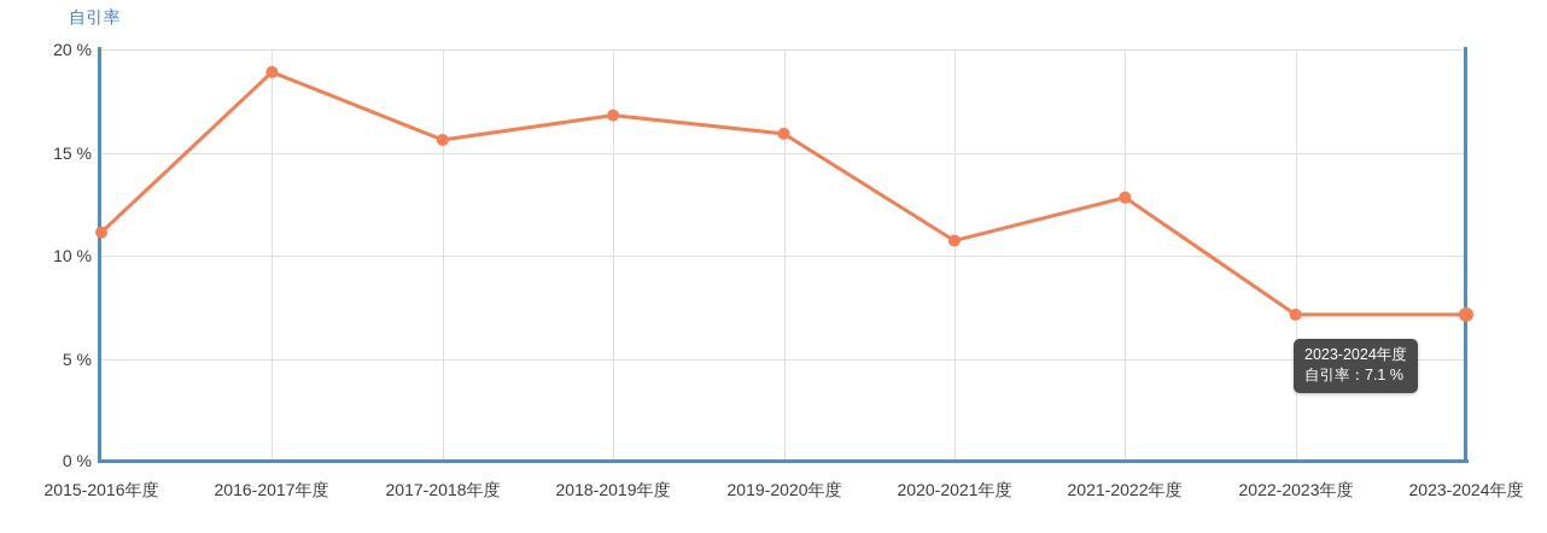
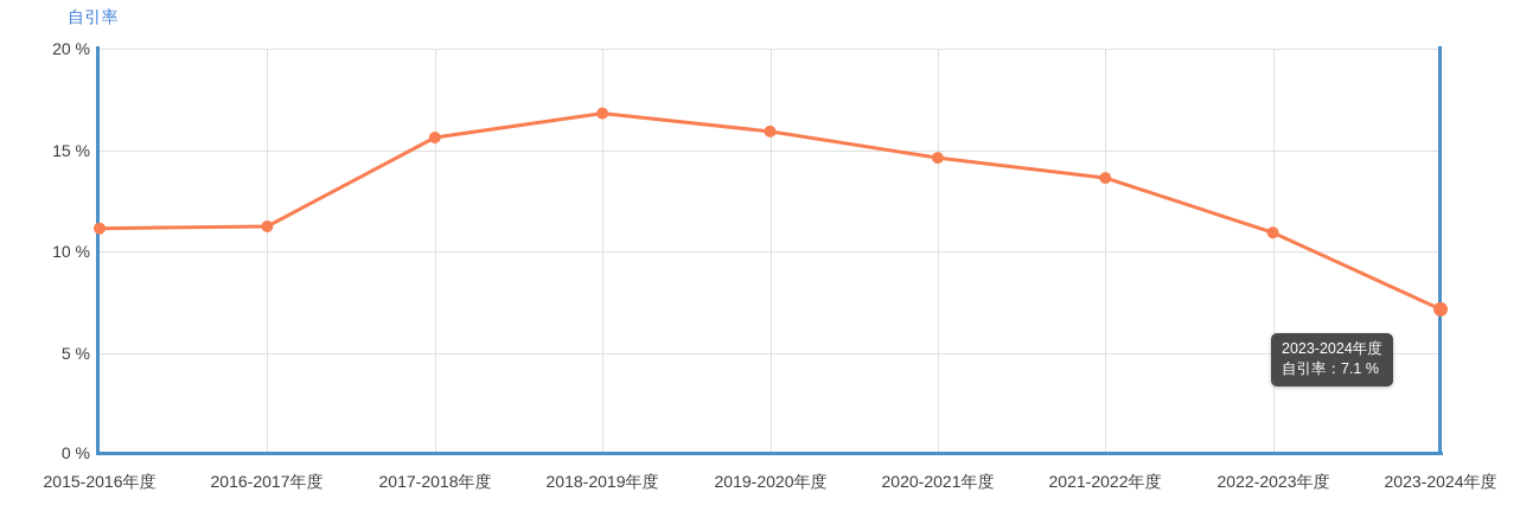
2016-2017年度: 18.9% -> 11.2%
2020-2021年度: 10.7% -> 14.6%
2021-2022年度: 12.8% -> 13.6%
2022-2023年度: 7.1% -> 10.9%
